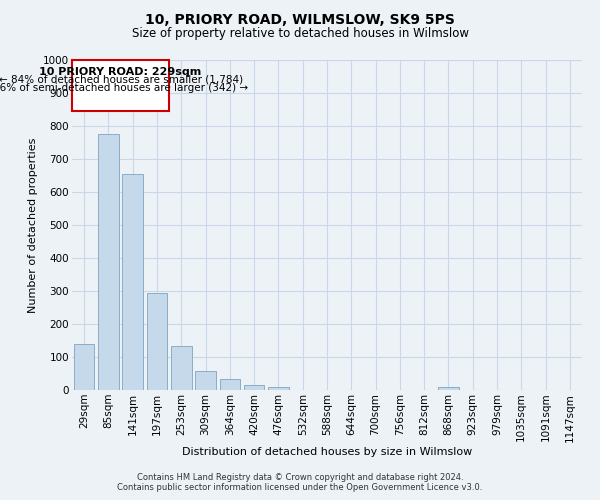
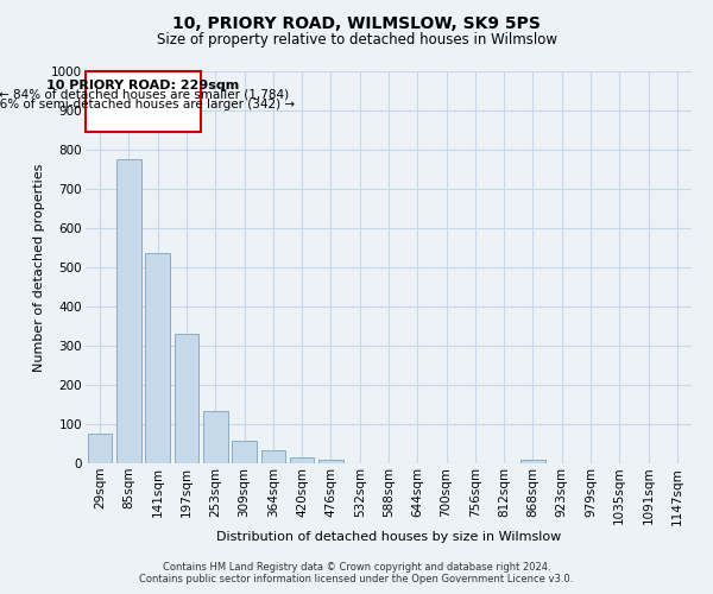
29sqm: 140 -> 75
141sqm: 655 -> 535
197sqm: 295 -> 330
